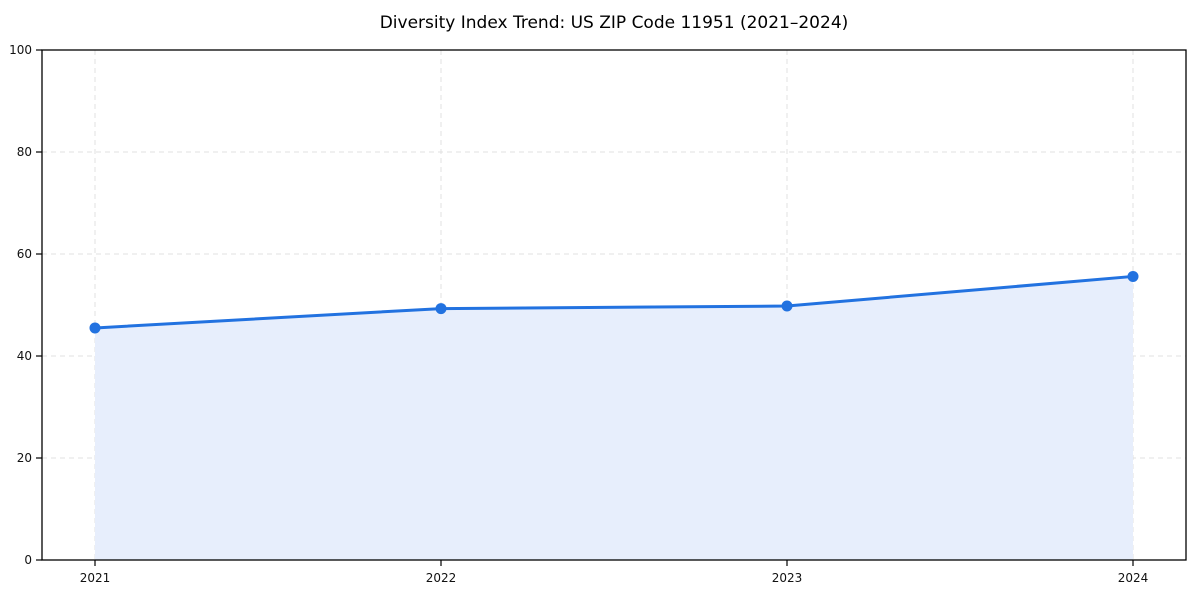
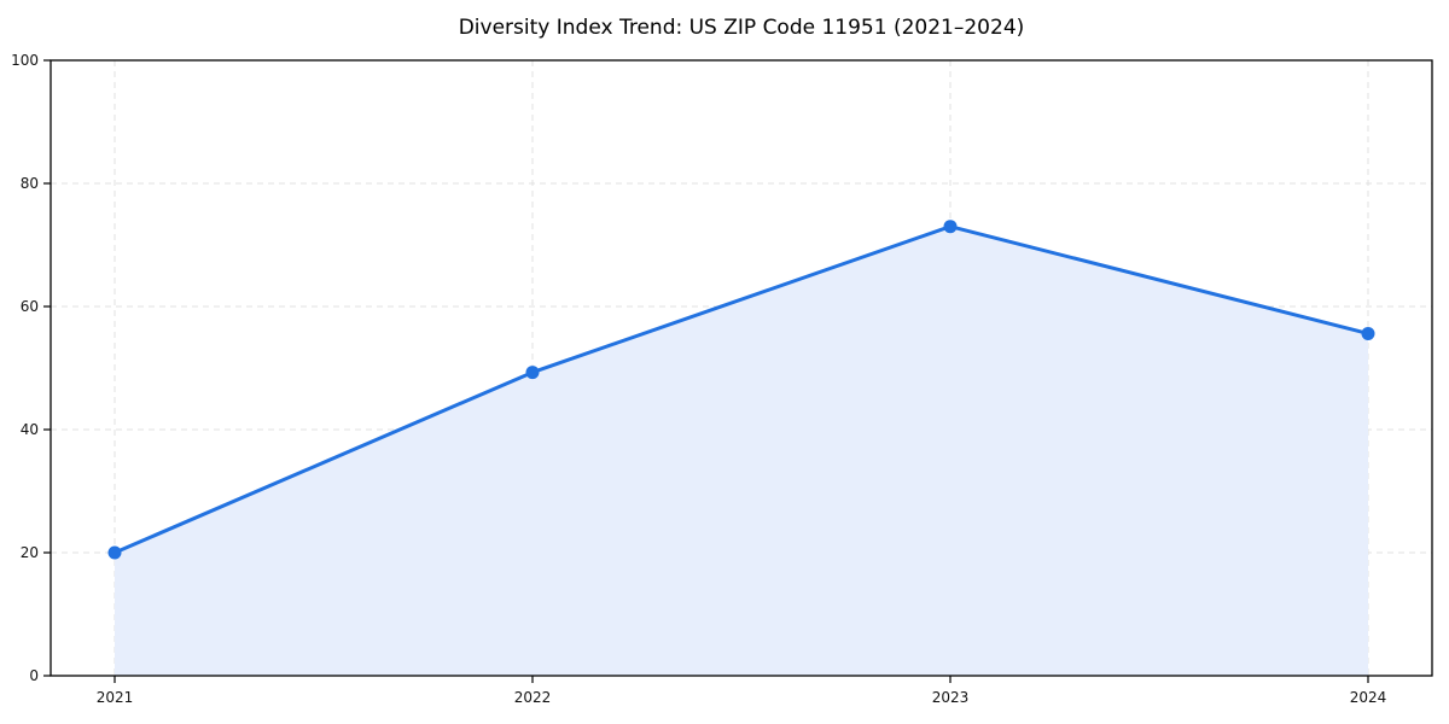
2021: 46 -> 20
2023: 50 -> 73
